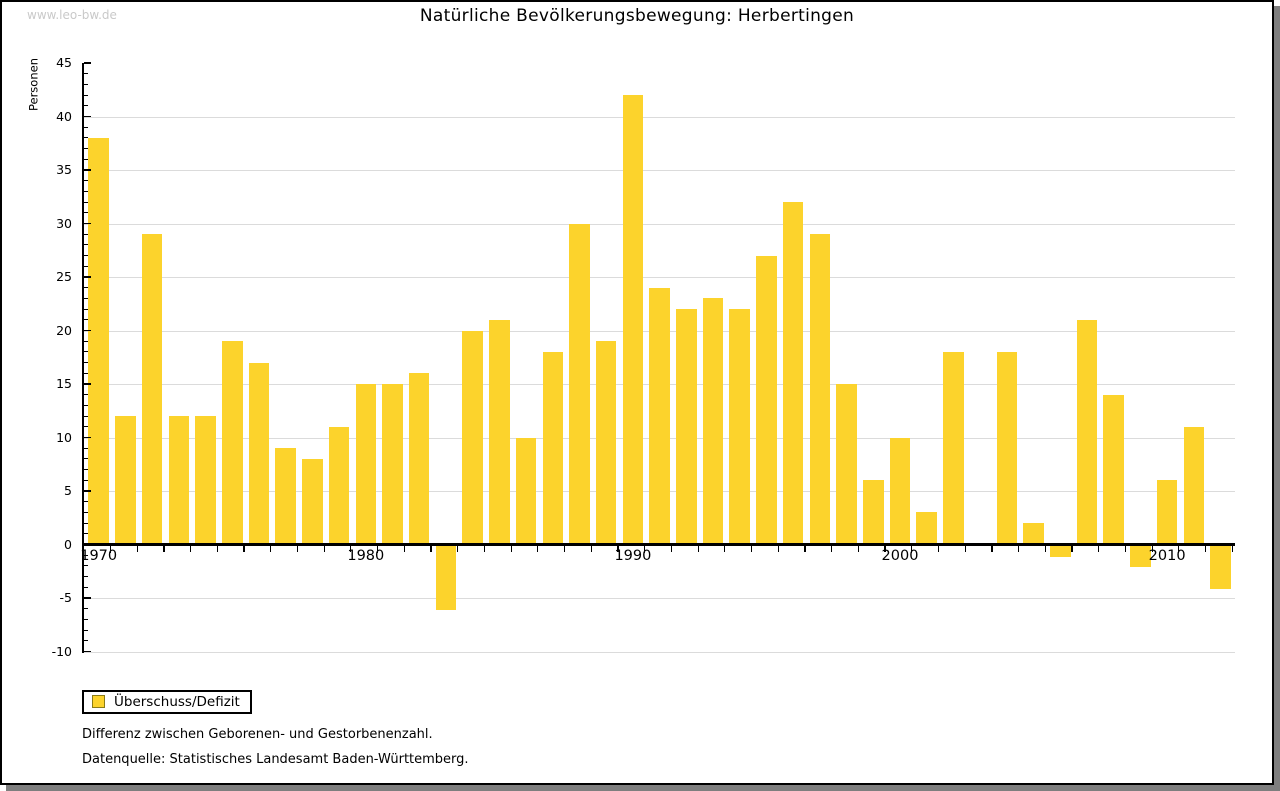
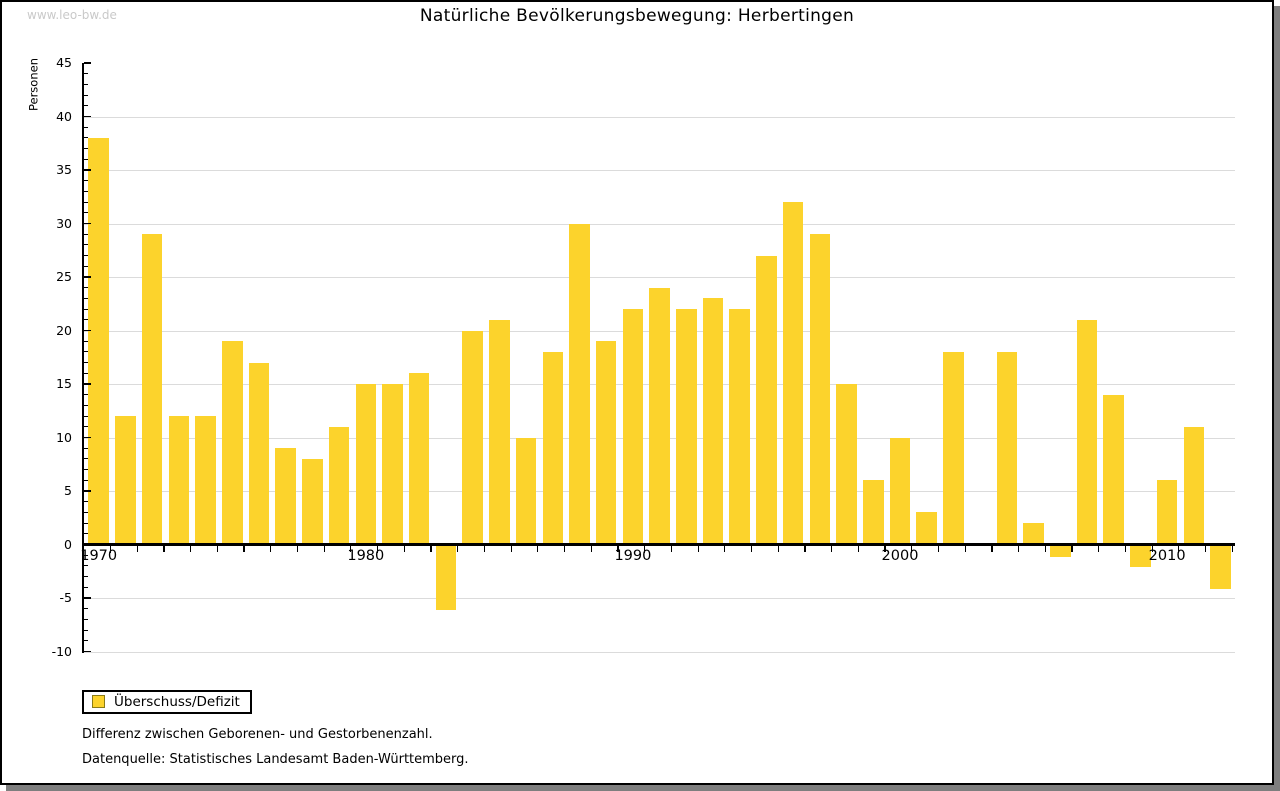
1990: 42 -> 22
